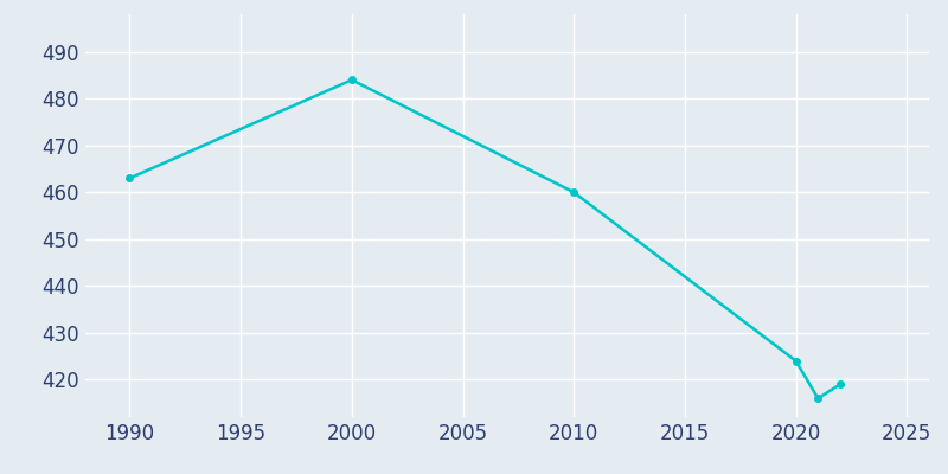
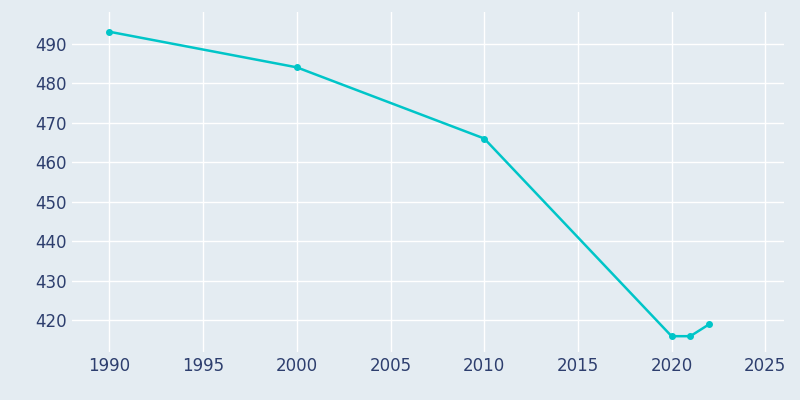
1990: 463 -> 493
2010: 460 -> 466
2020: 424 -> 416
